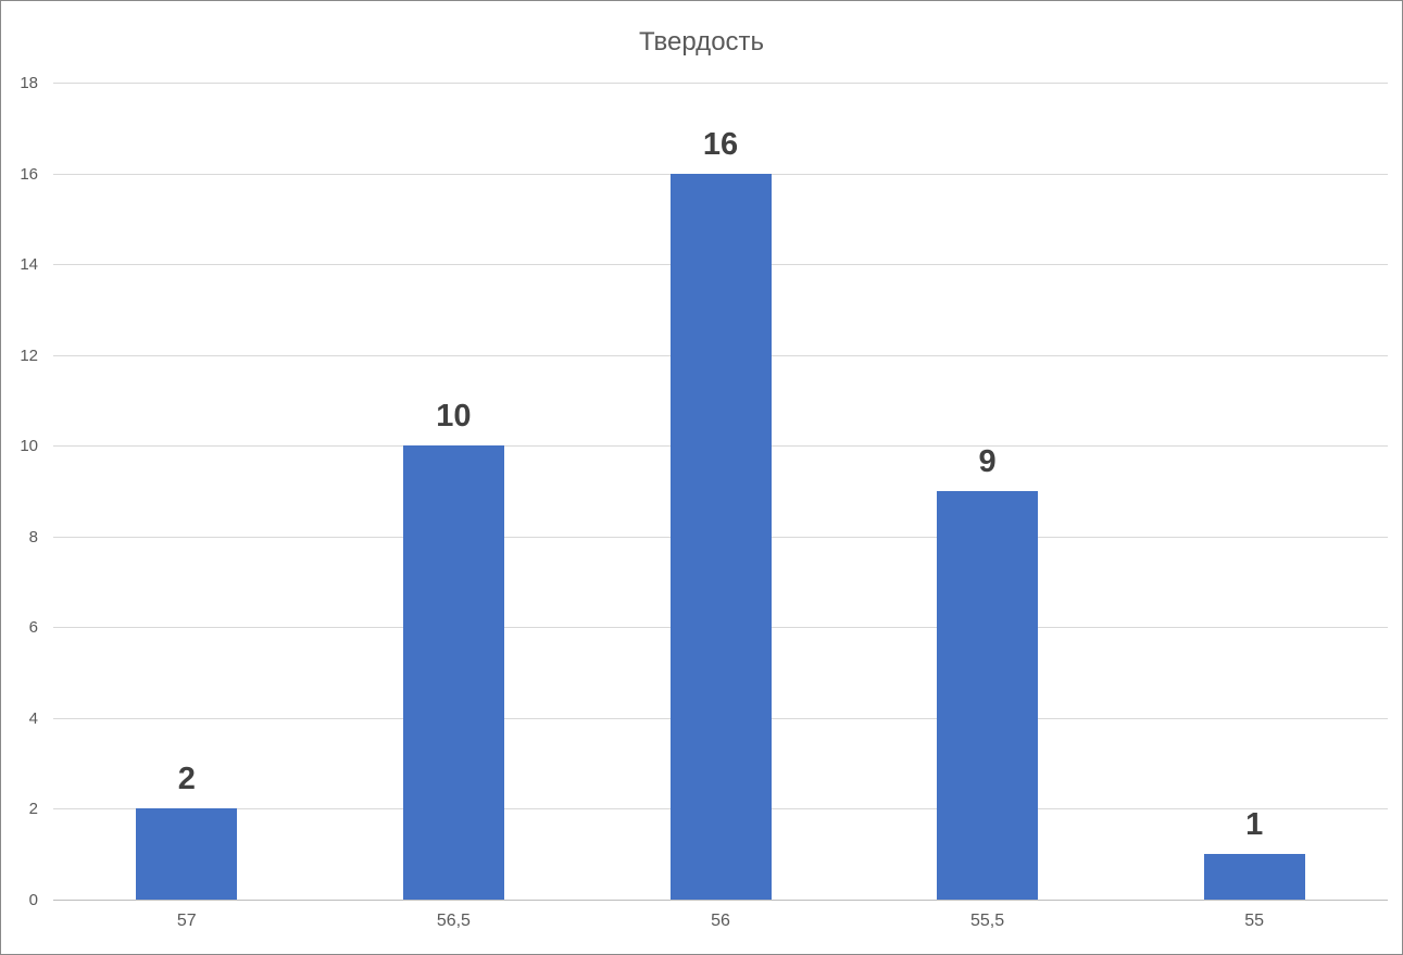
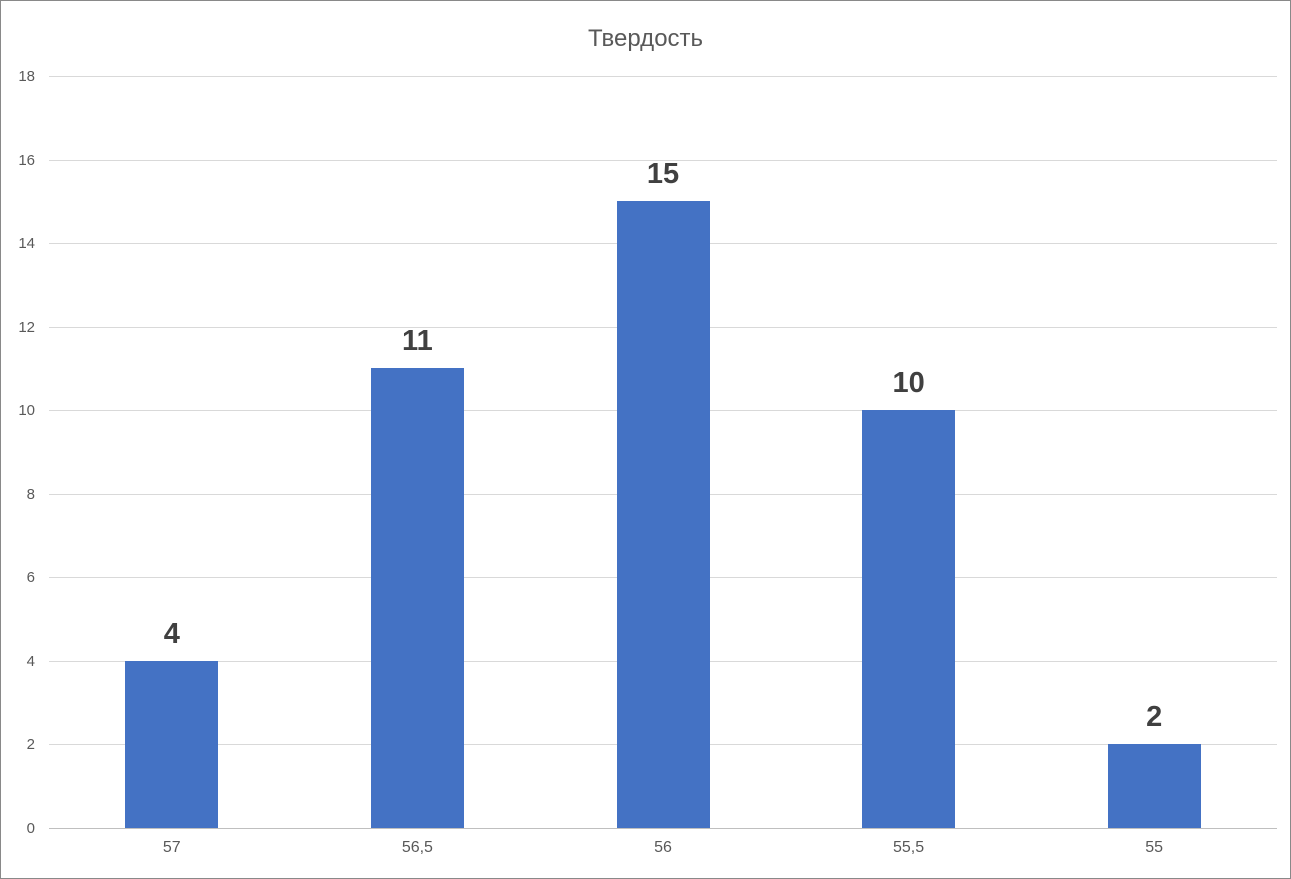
57: 2 -> 4
56,5: 10 -> 11
56: 16 -> 15
55,5: 9 -> 10
55: 1 -> 2
